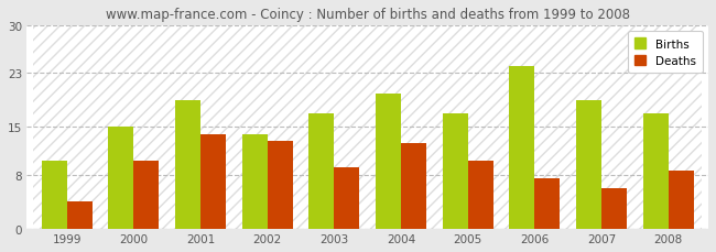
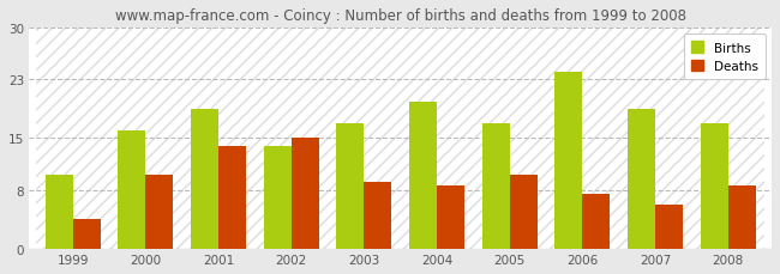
Births/2000: 15 -> 16
Deaths/2002: 13.0 -> 15.0
Deaths/2004: 12.6 -> 8.5
